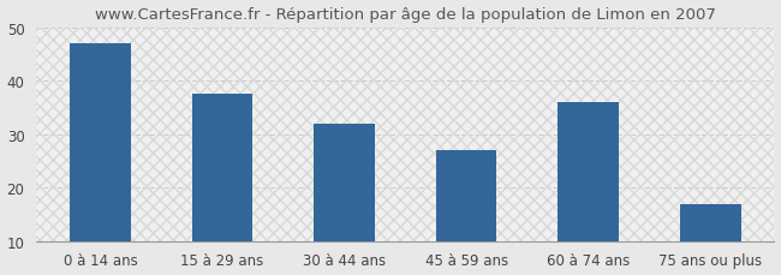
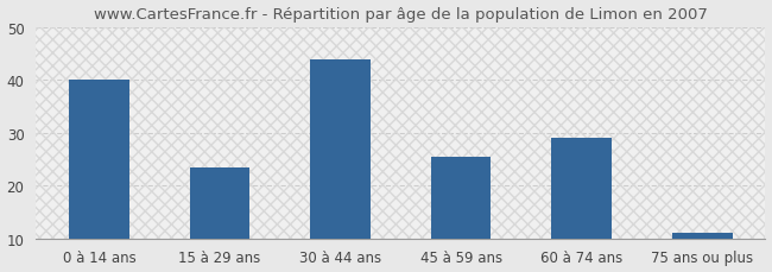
0 à 14 ans: 47.0 -> 40.0
15 à 29 ans: 37.5 -> 23.5
30 à 44 ans: 32.0 -> 44.0
45 à 59 ans: 27.0 -> 25.5
60 à 74 ans: 36.0 -> 29.0
75 ans ou plus: 17.0 -> 11.0
